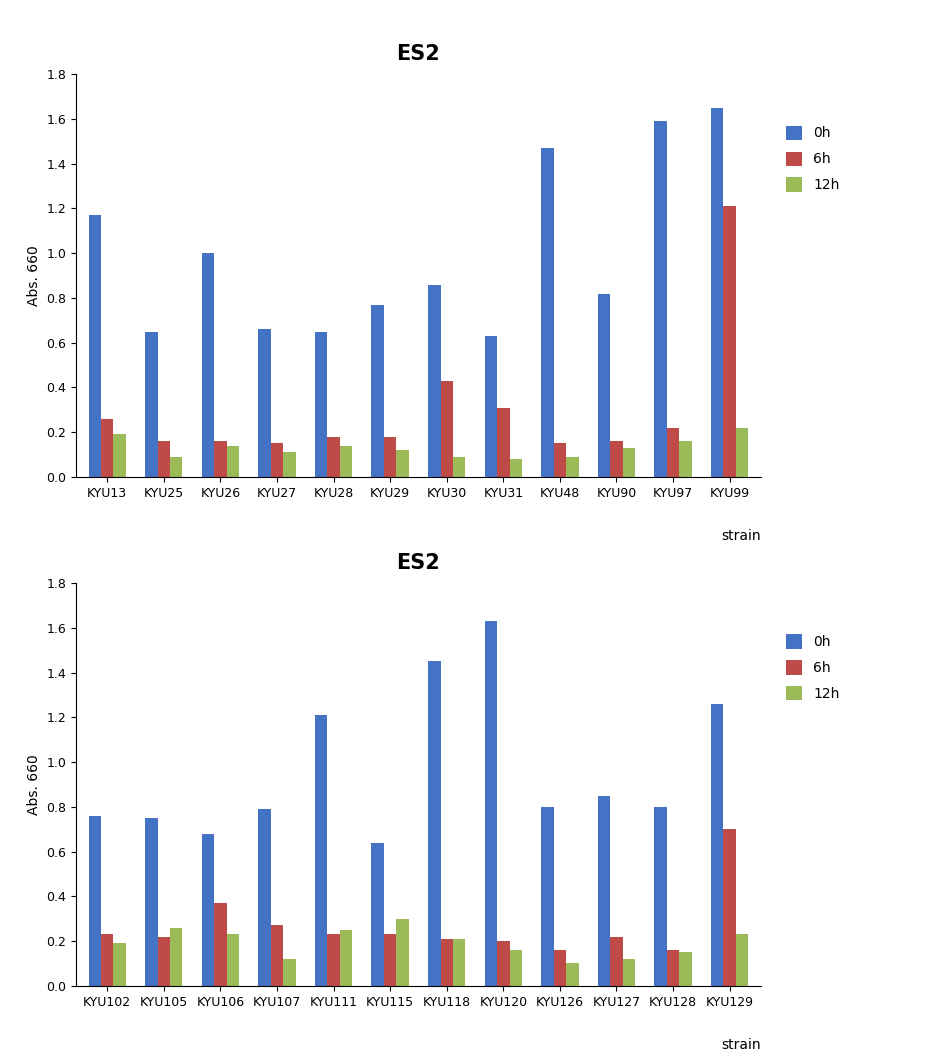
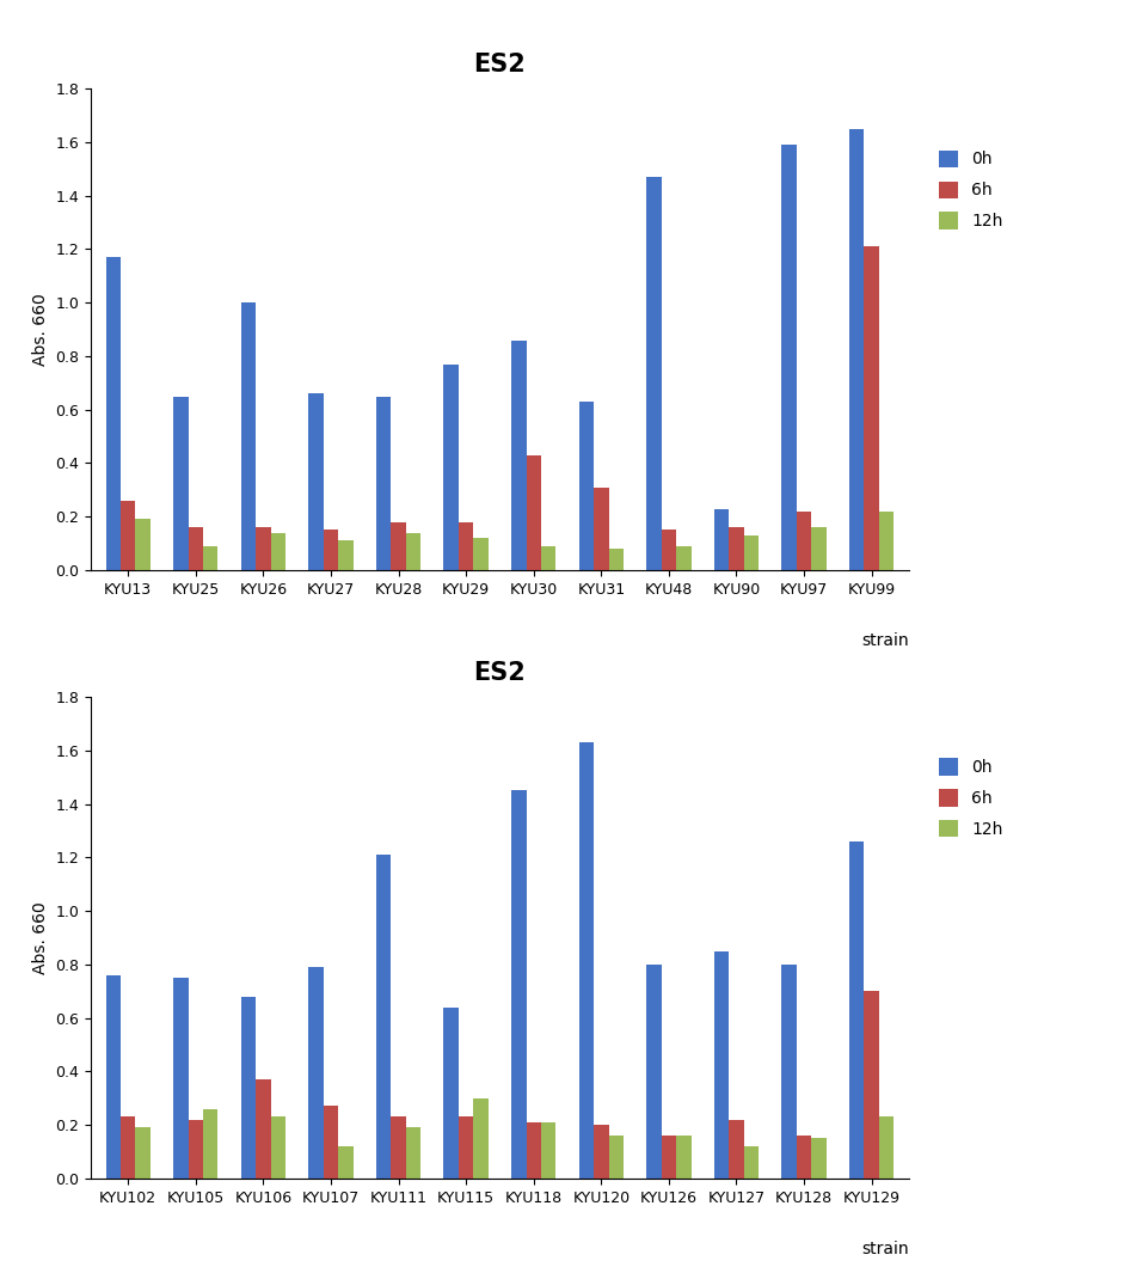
0h/KYU90: 0.82 -> 0.23
12h/KYU111: 0.25 -> 0.19
12h/KYU126: 0.10 -> 0.16
